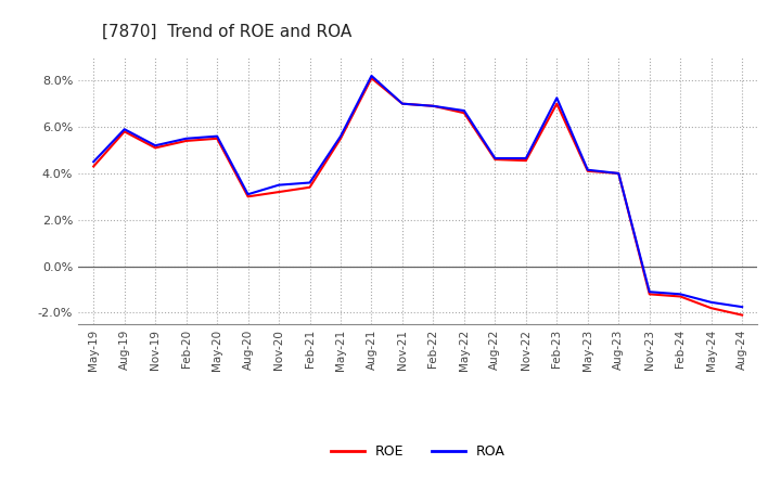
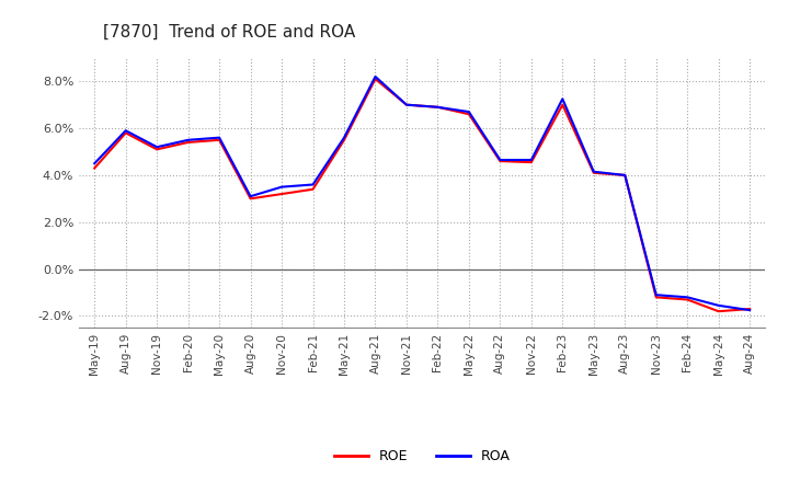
ROE/Aug-24: -2.10% -> -1.70%
